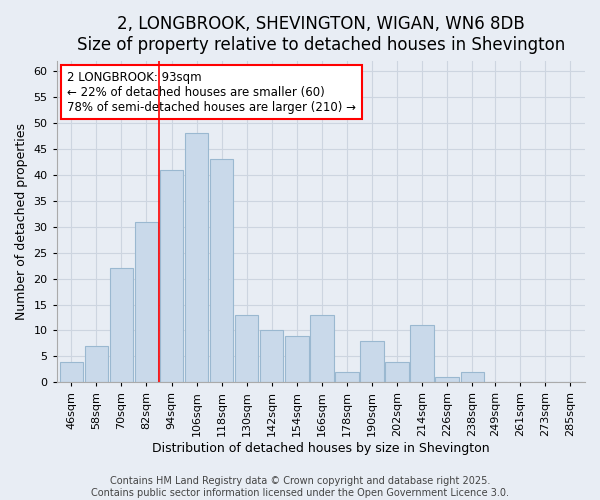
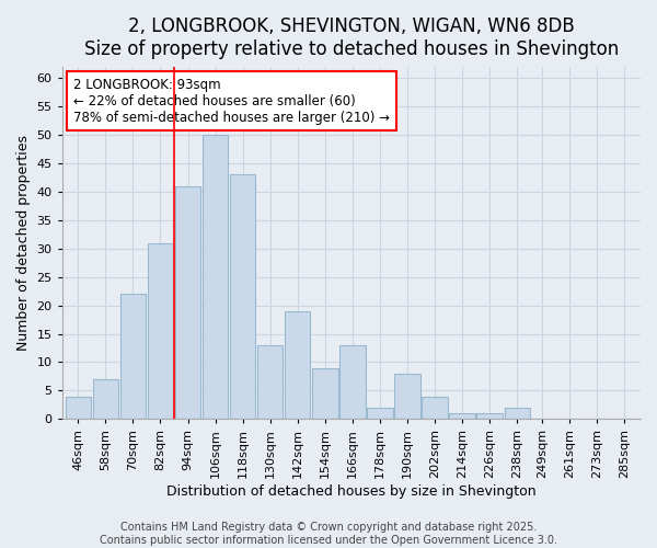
106sqm: 48 -> 50
142sqm: 10 -> 19
214sqm: 11 -> 1
